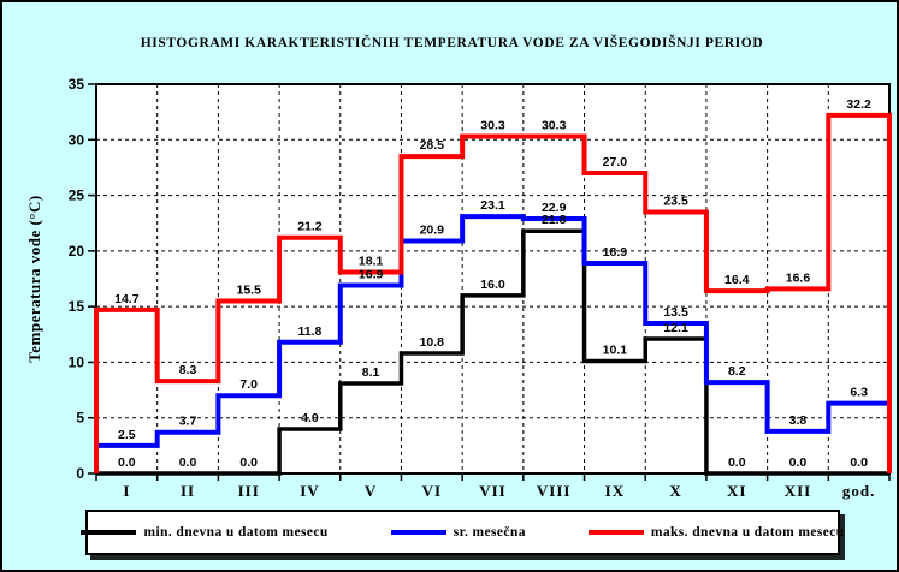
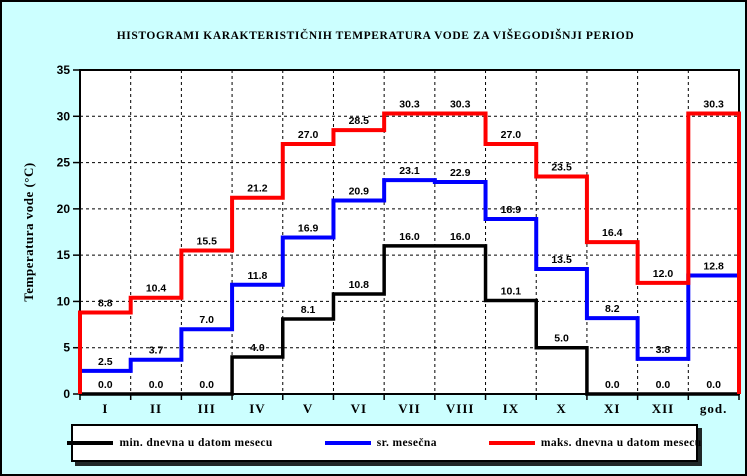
maks. dnevna u datom mesecu/I: 14.7 -> 8.8
maks. dnevna u datom mesecu/II: 8.3 -> 10.4
maks. dnevna u datom mesecu/V: 18.1 -> 27.0
min. dnevna u datom mesecu/VIII: 21.8 -> 16.0
min. dnevna u datom mesecu/X: 12.1 -> 5.0
maks. dnevna u datom mesecu/XII: 16.6 -> 12.0
sr. mesečna/god.: 6.3 -> 12.8
maks. dnevna u datom mesecu/god.: 32.2 -> 30.3
